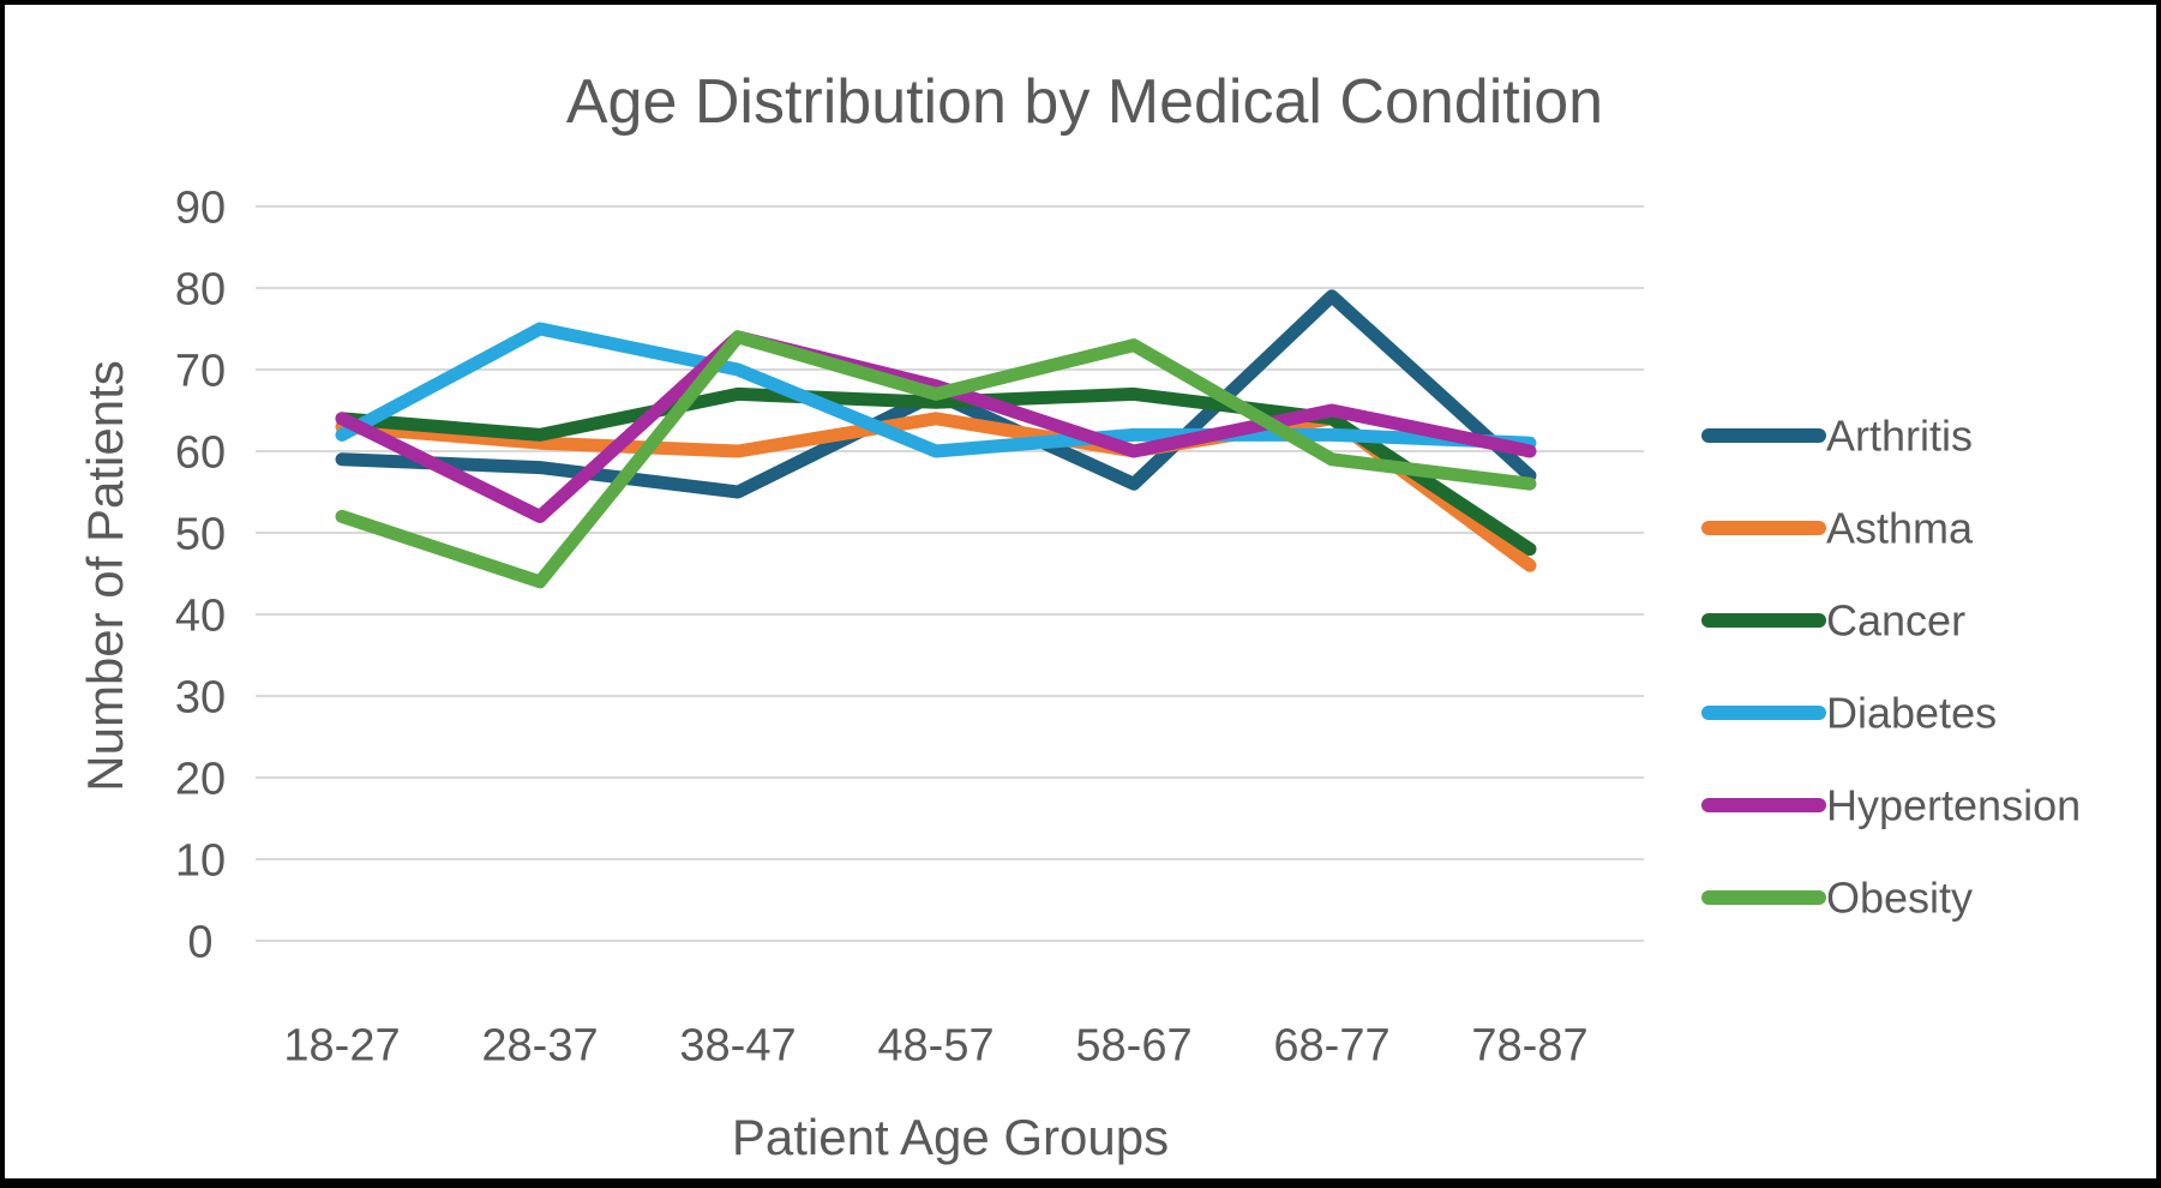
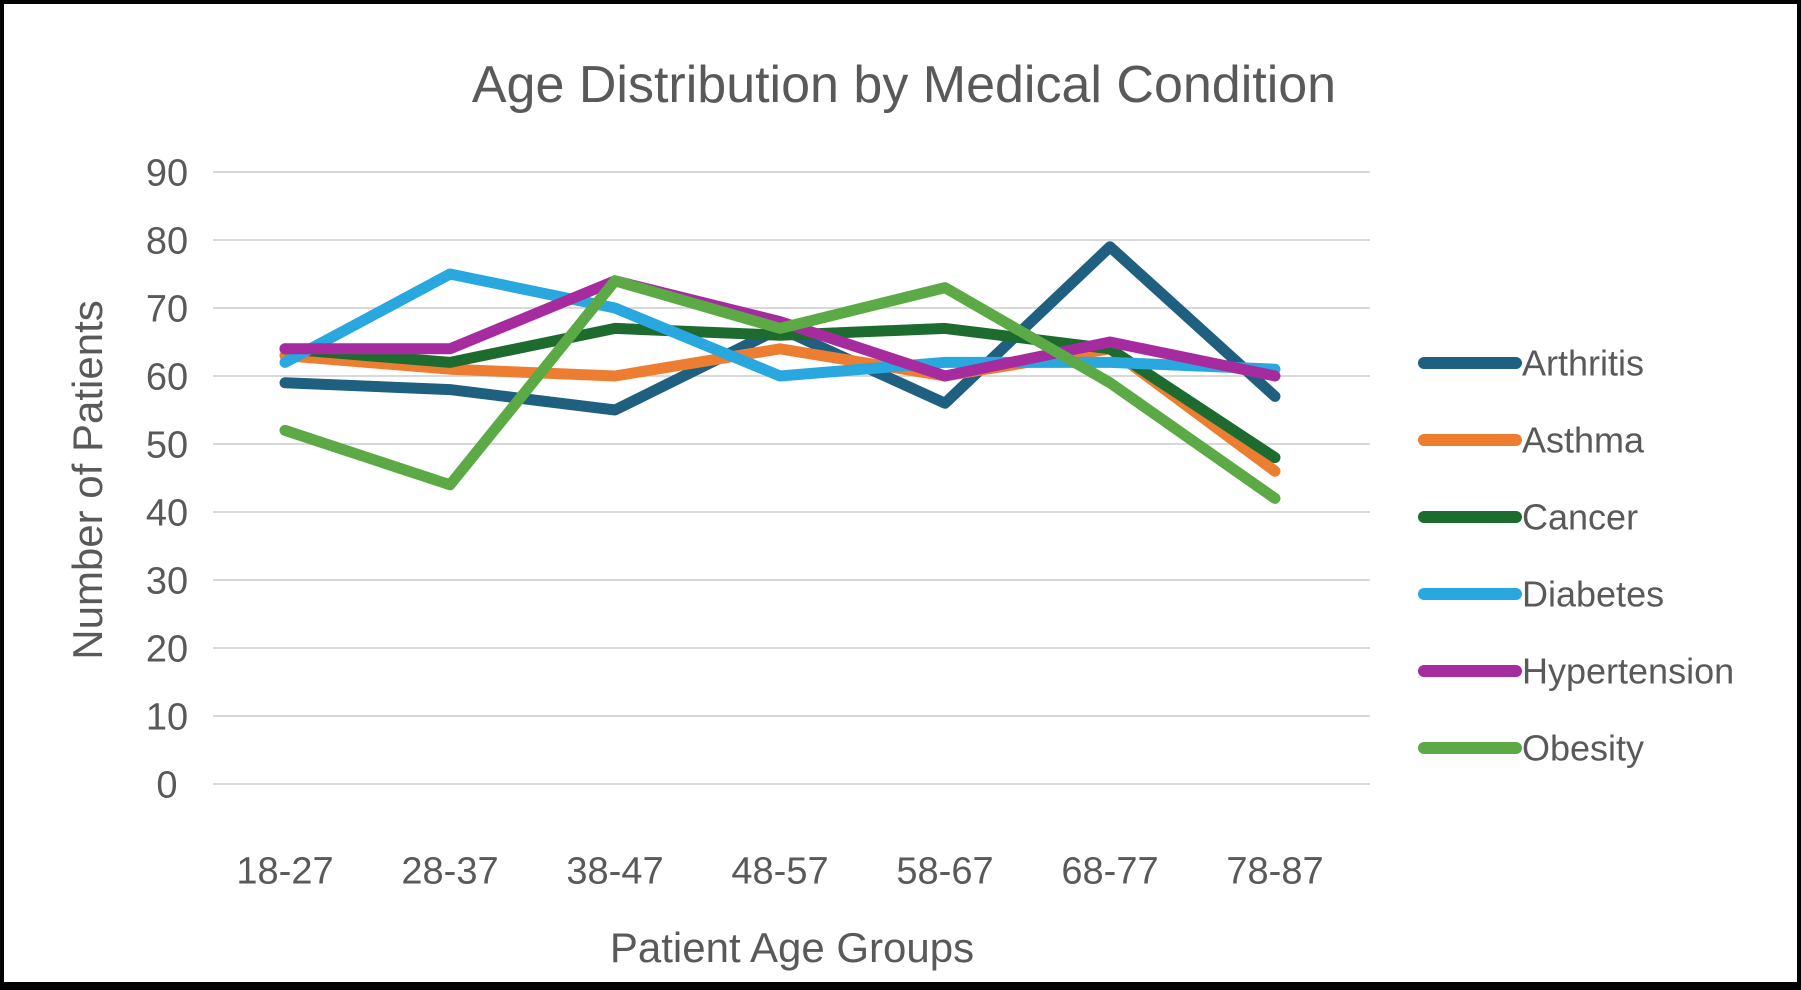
Hypertension/28-37: 52 -> 64
Obesity/78-87: 56 -> 42
